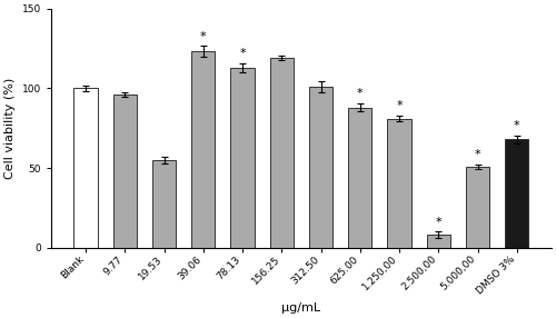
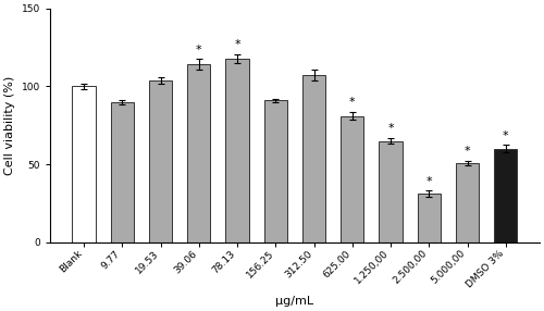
9.77: 96 -> 90
19.53: 55 -> 104
39.06: 123 -> 114
78.13: 113 -> 118
156.25: 119 -> 91
312.50: 101 -> 107
625.00: 88 -> 81
1.250,00: 81 -> 65
2.500,00: 8 -> 31
DMSO 3%: 68 -> 60
